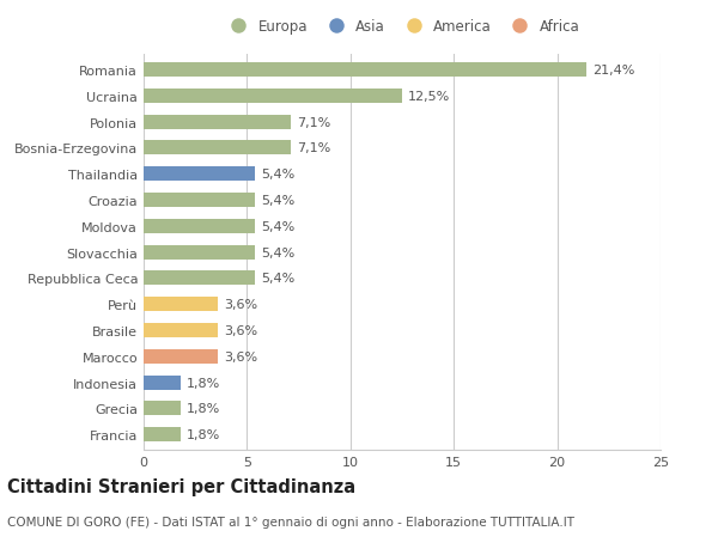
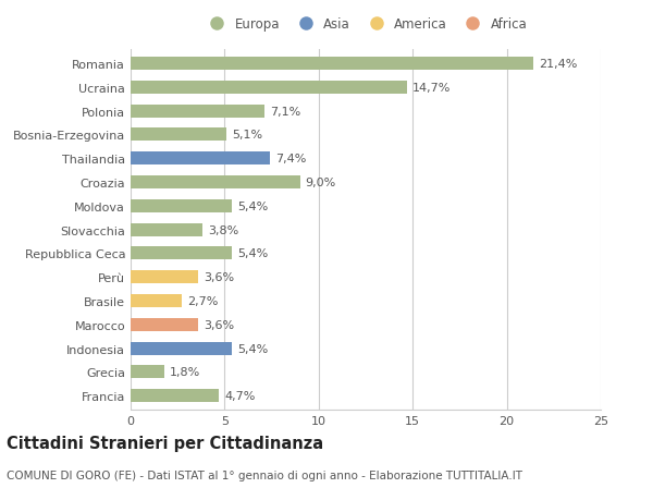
Ucraina: 12,5% -> 14,7%
Bosnia-Erzegovina: 7,1% -> 5,1%
Thailandia: 5,4% -> 7,4%
Croazia: 5,4% -> 9,0%
Slovacchia: 5,4% -> 3,8%
Brasile: 3,6% -> 2,7%
Indonesia: 1,8% -> 5,4%
Francia: 1,8% -> 4,7%
